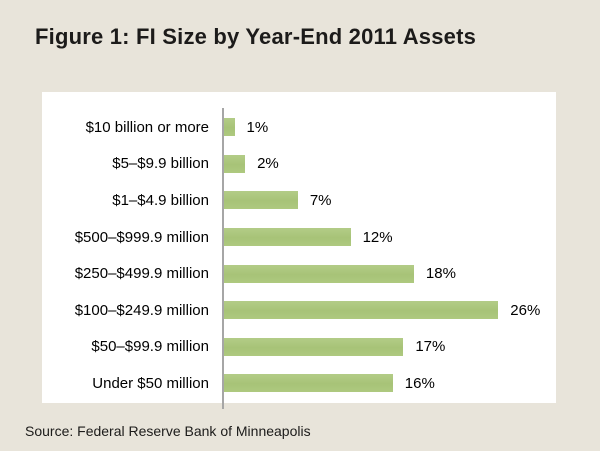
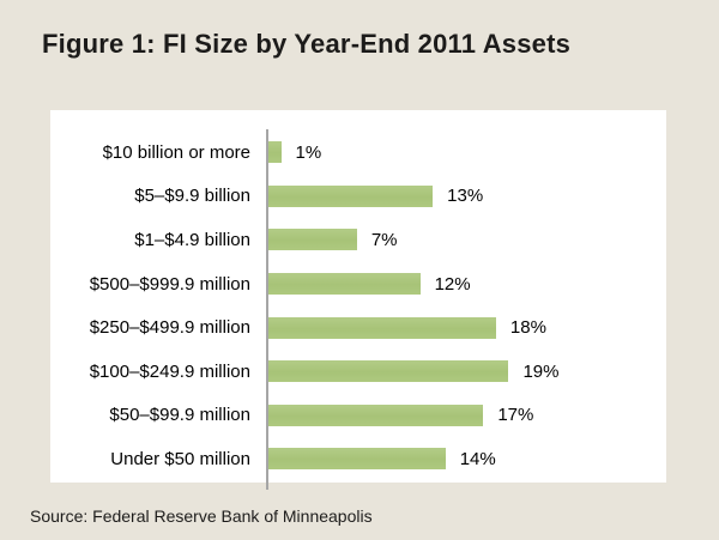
$5–$9.9 billion: 2% -> 13%
$100–$249.9 million: 26% -> 19%
Under $50 million: 16% -> 14%
